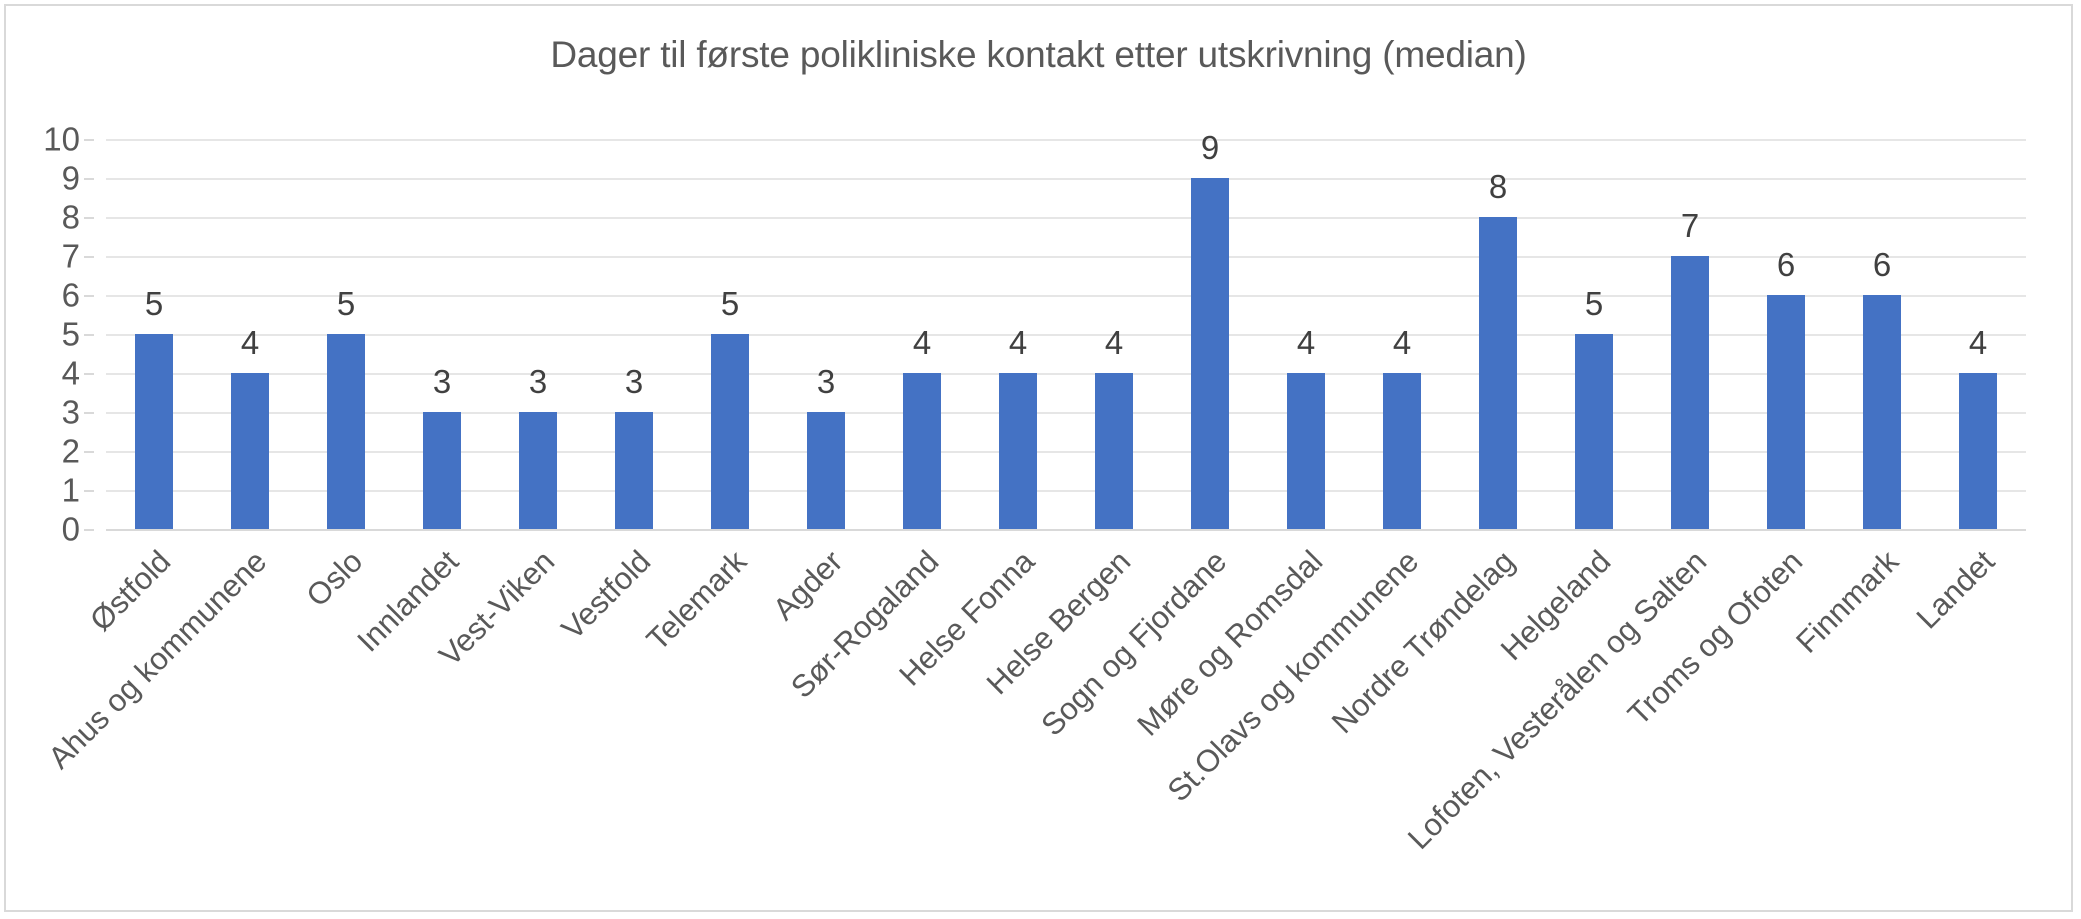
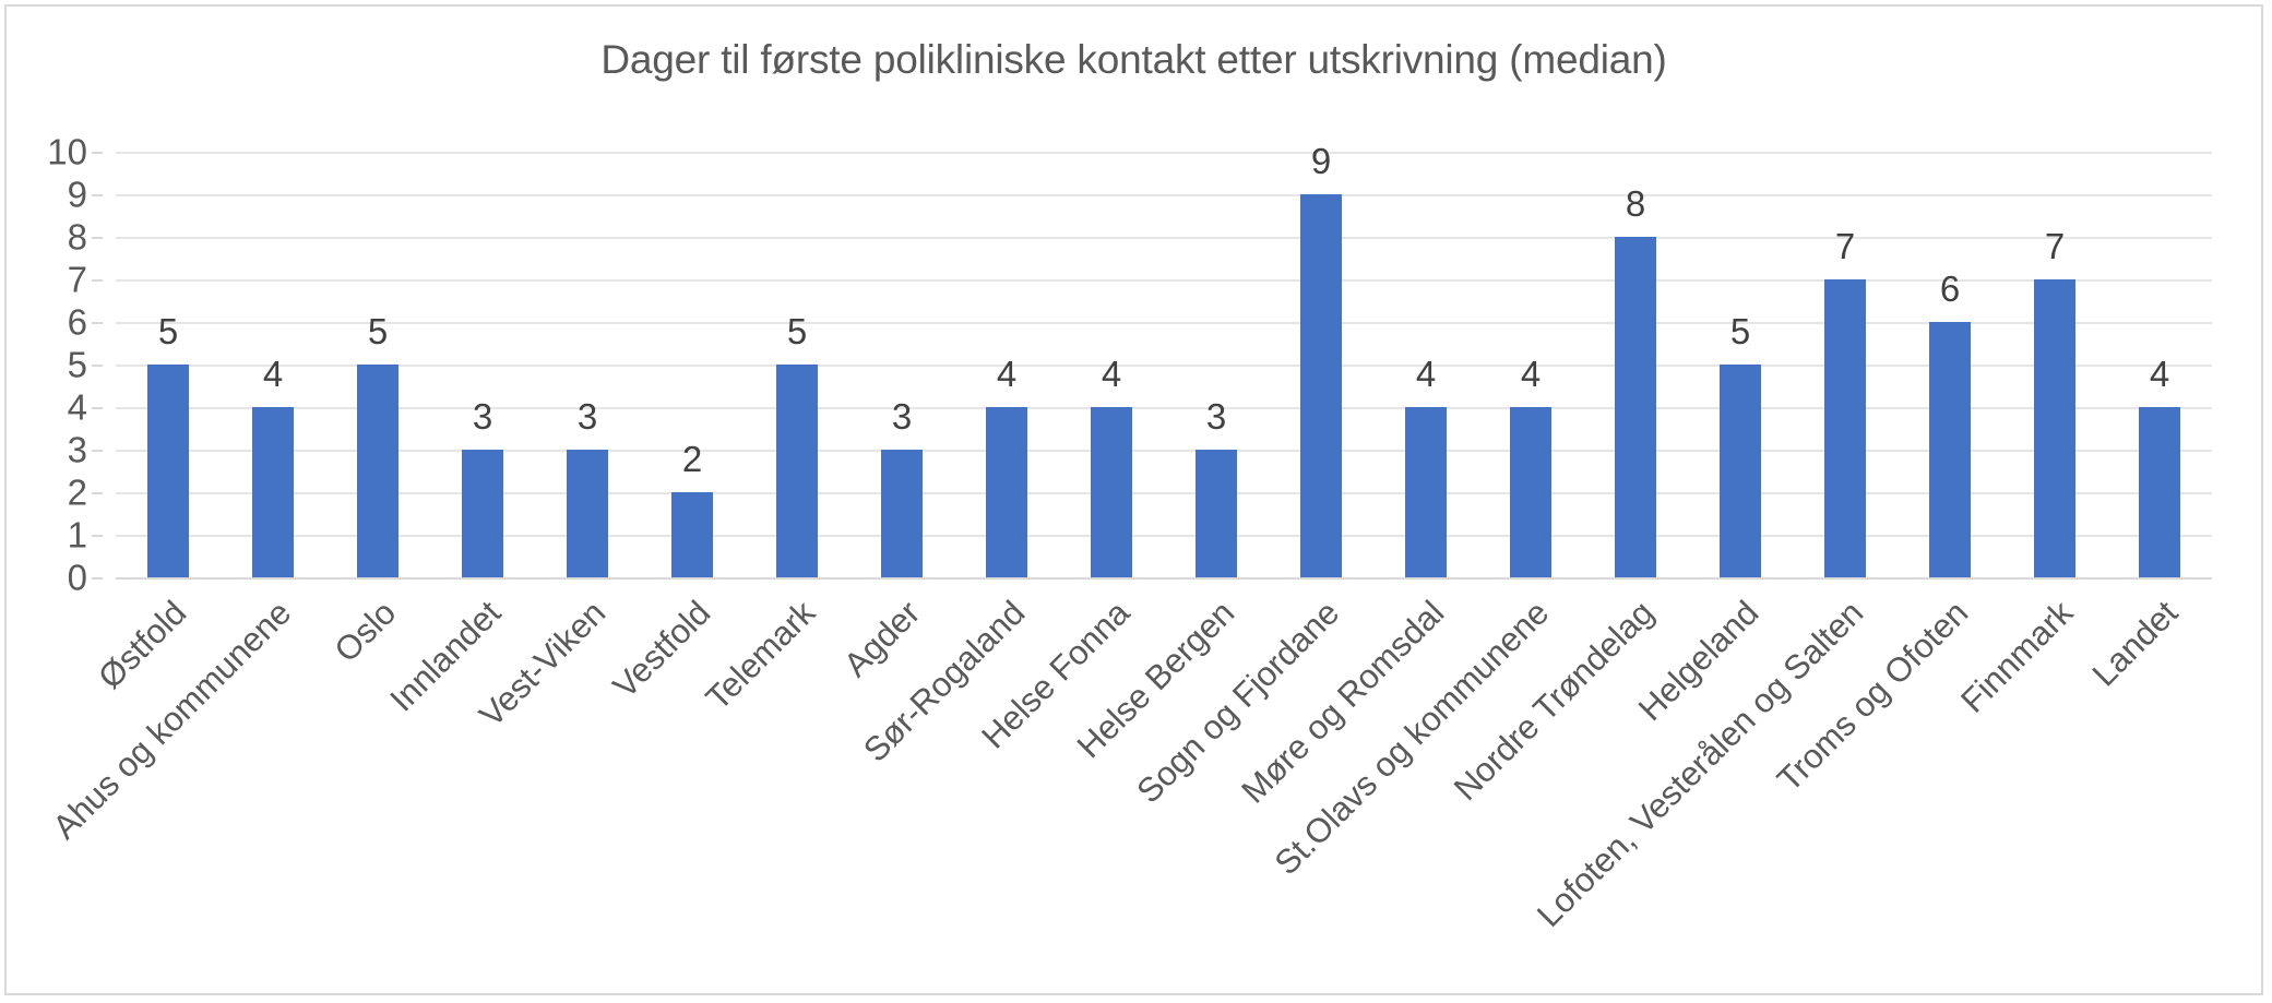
Vestfold: 3 -> 2
Helse Bergen: 4 -> 3
Finnmark: 6 -> 7
